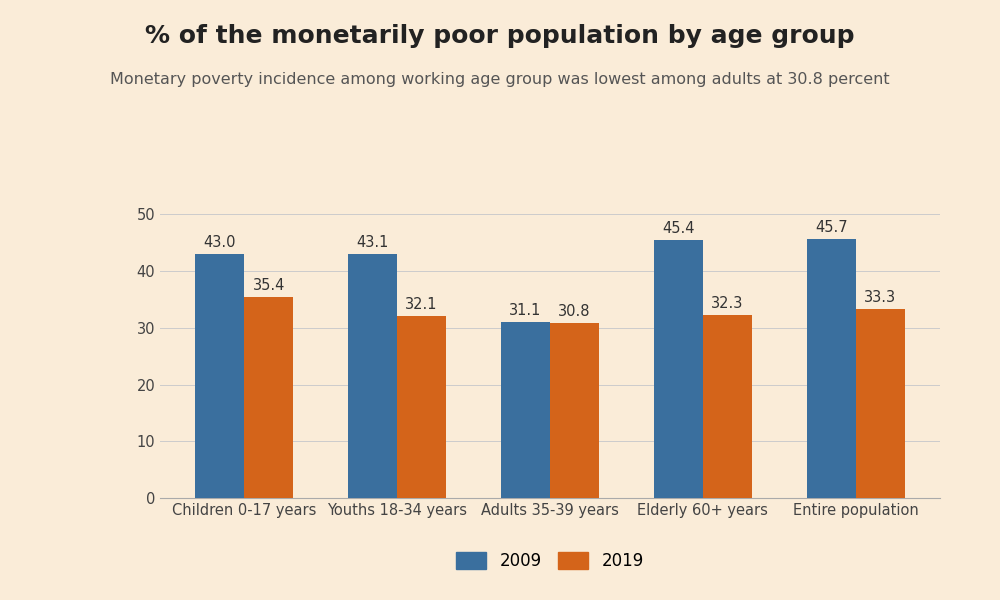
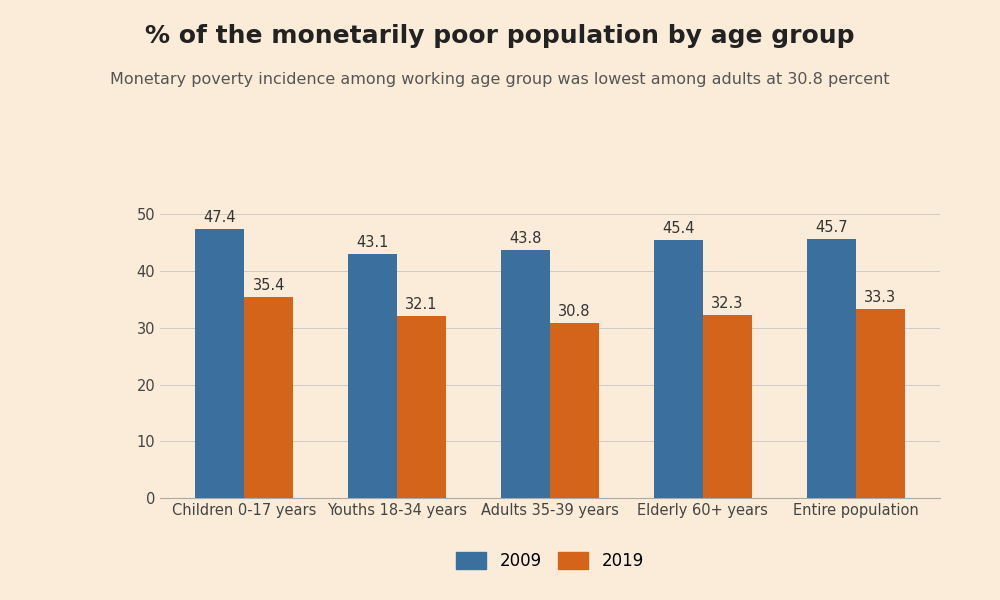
2009/Children 0-17 years: 43.0 -> 47.4
2009/Adults 35-39 years: 31.1 -> 43.8
